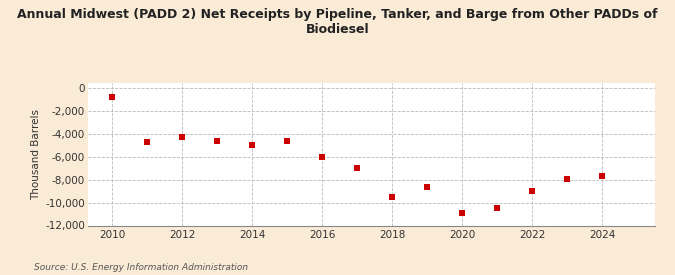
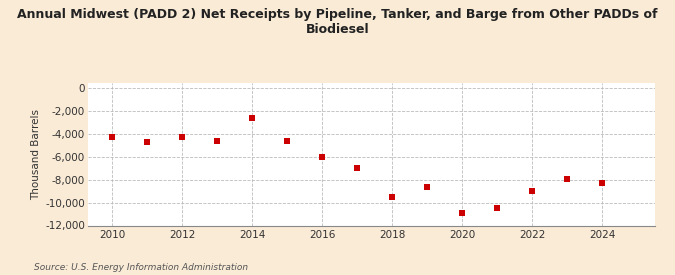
2010: -800 -> -4,300
2014: -5,000 -> -2,600
2024: -7,700 -> -8,300
